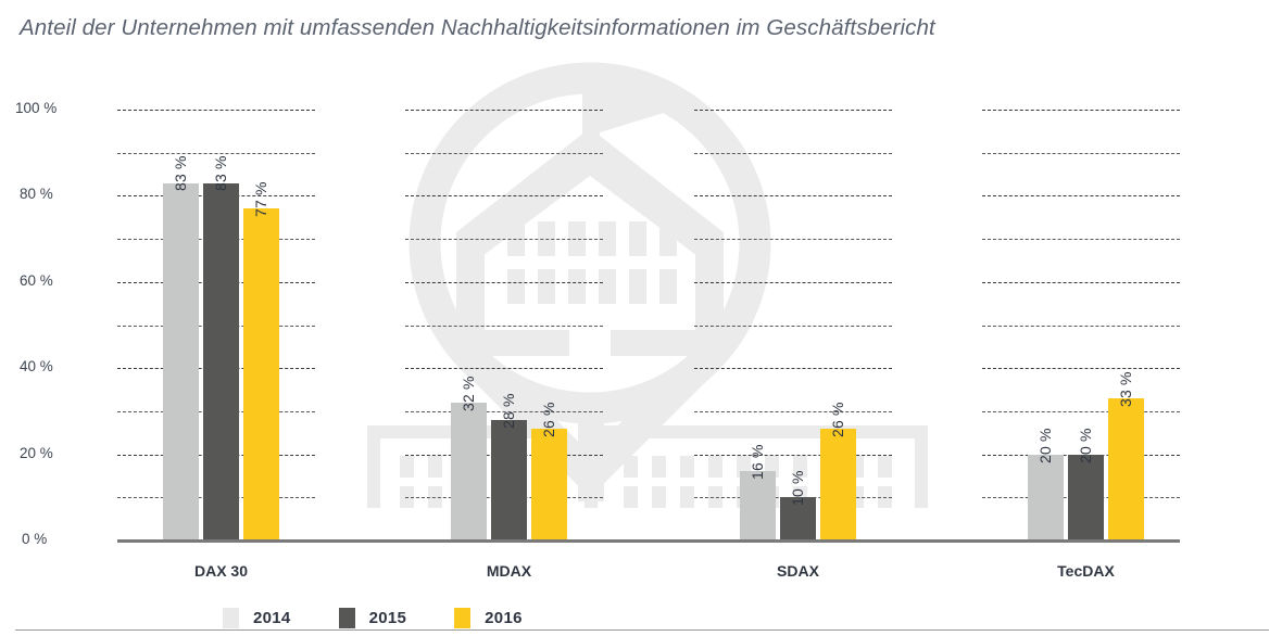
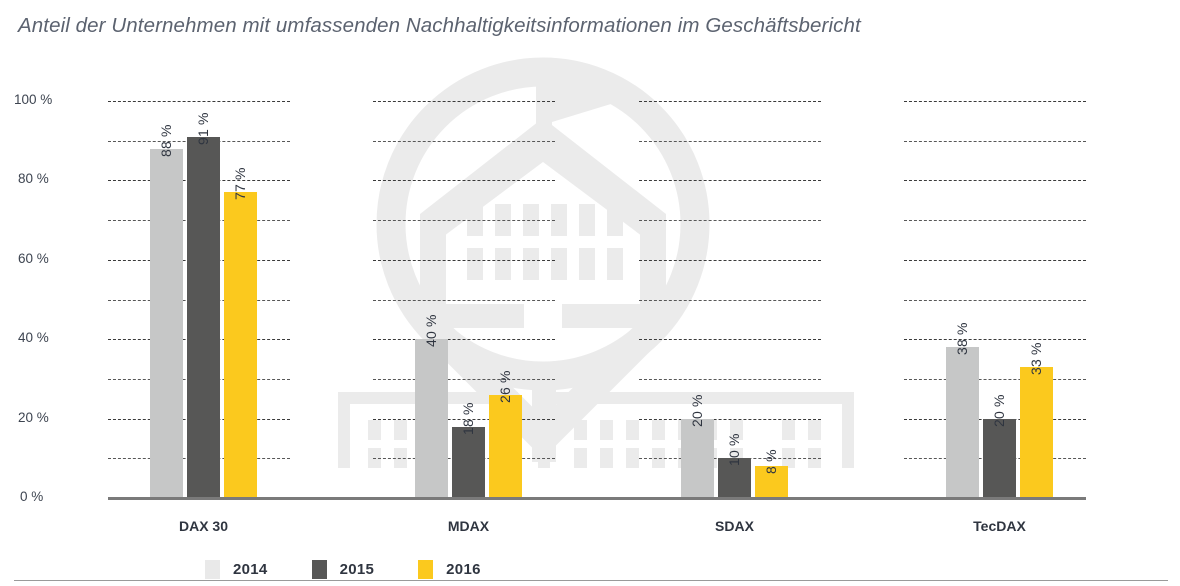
2014/DAX 30: 83 -> 88
2015/DAX 30: 83 -> 91
2014/MDAX: 32 -> 40
2015/MDAX: 28 -> 18
2014/SDAX: 16 -> 20
2016/SDAX: 26 -> 8
2014/TecDAX: 20 -> 38
